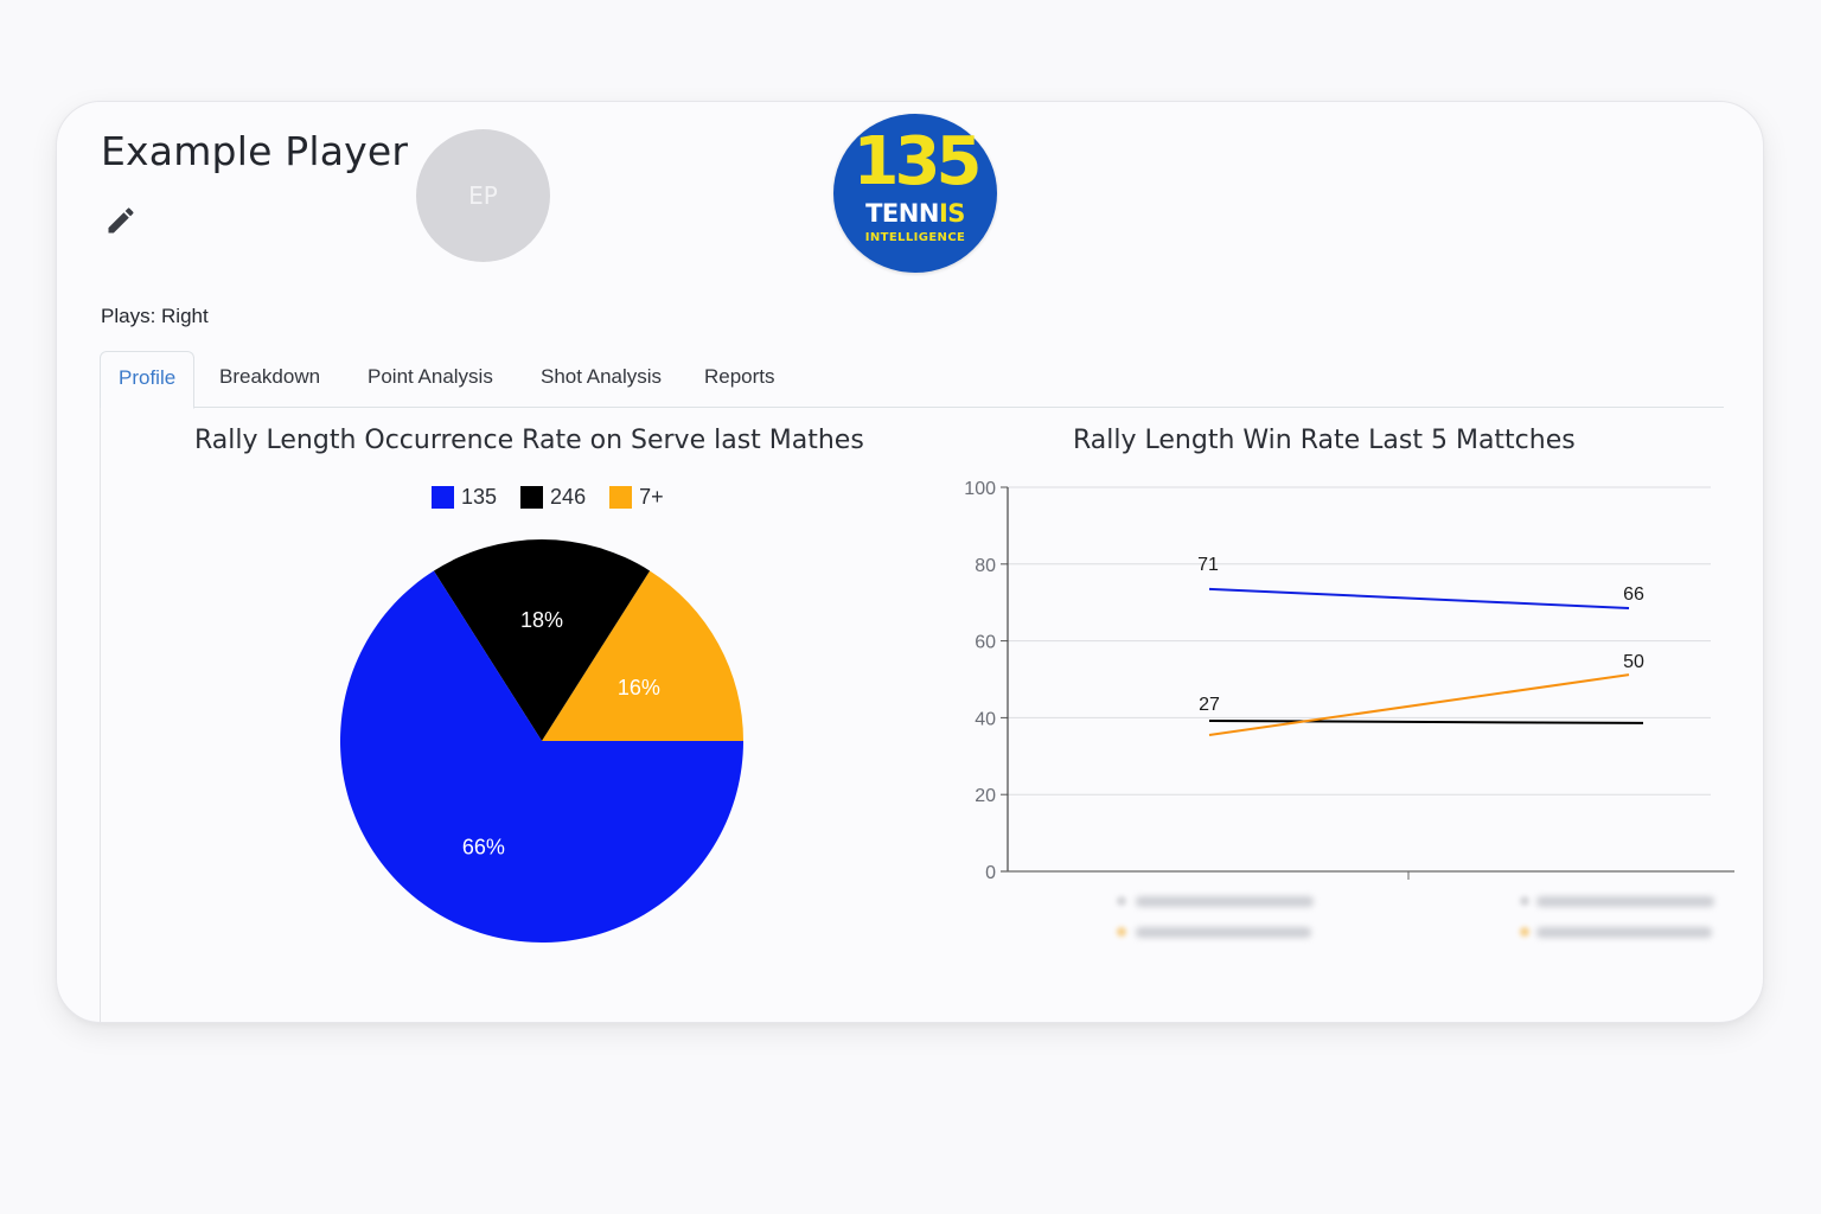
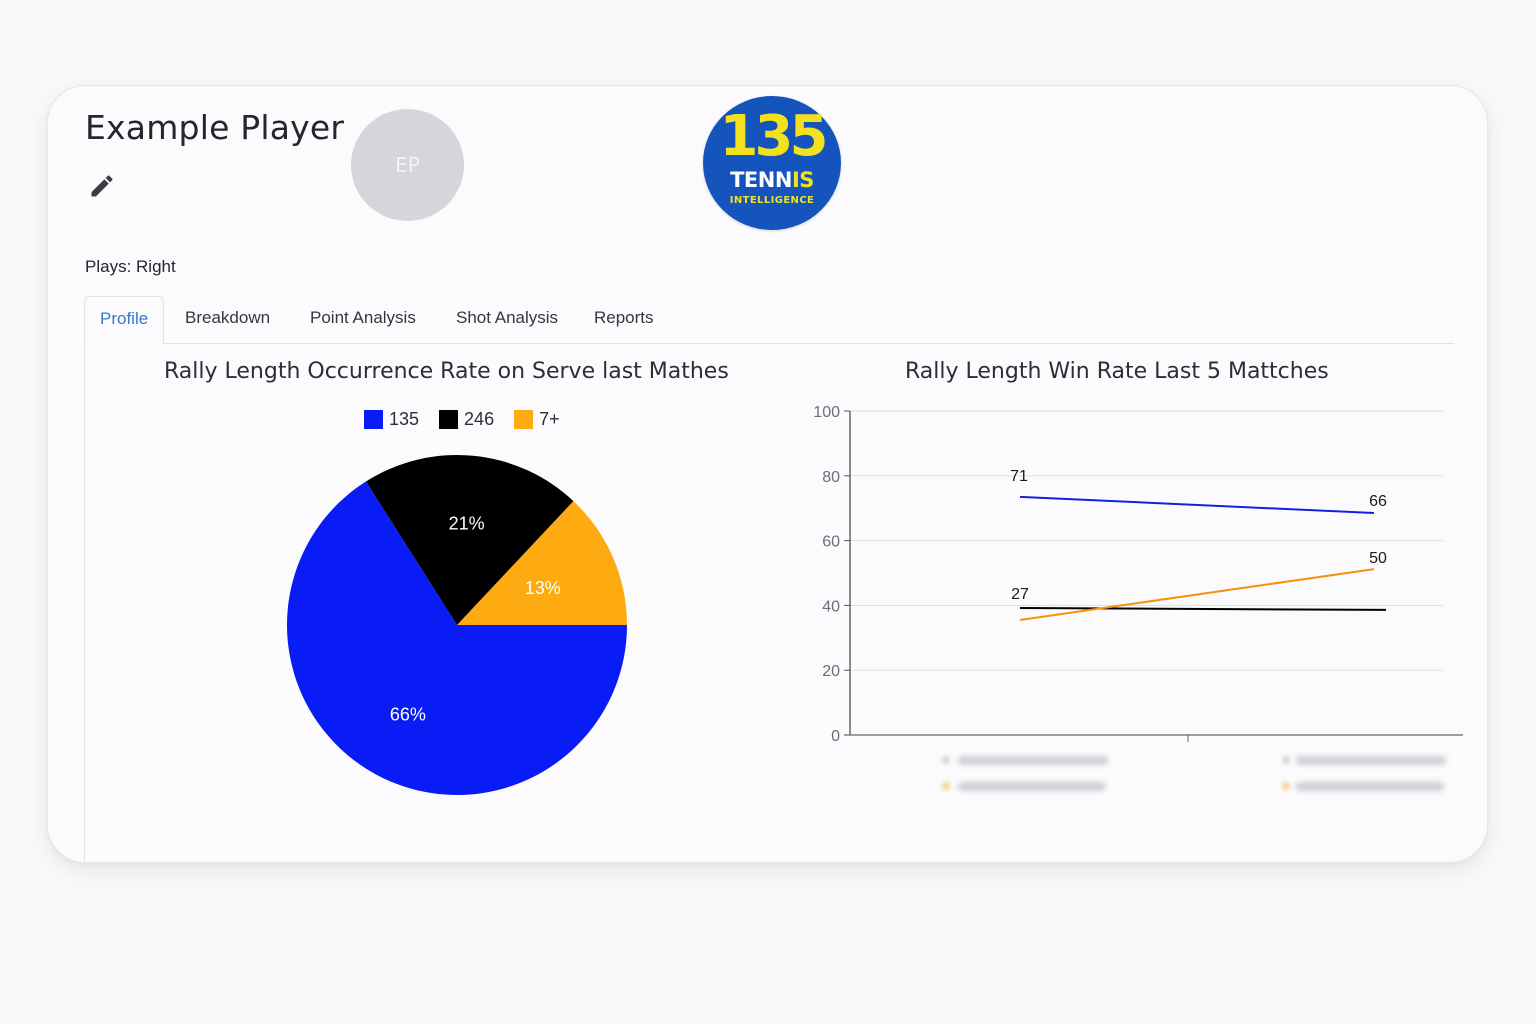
Rally Length Occurrence Rate on Serve last Mathes/246: 18% -> 21%
Rally Length Occurrence Rate on Serve last Mathes/7+: 16% -> 13%
